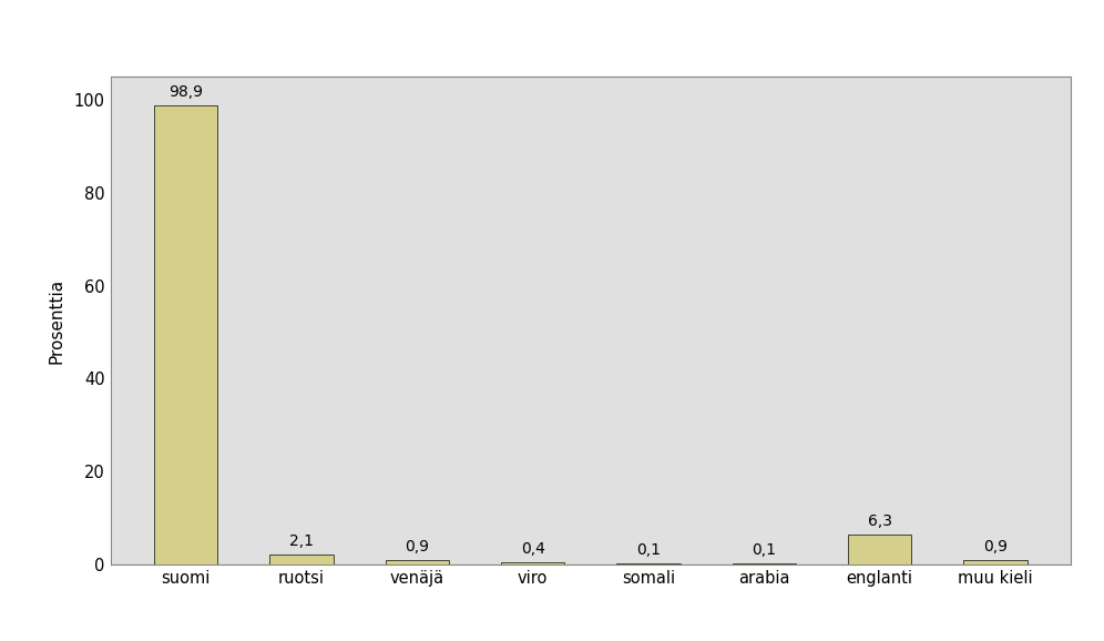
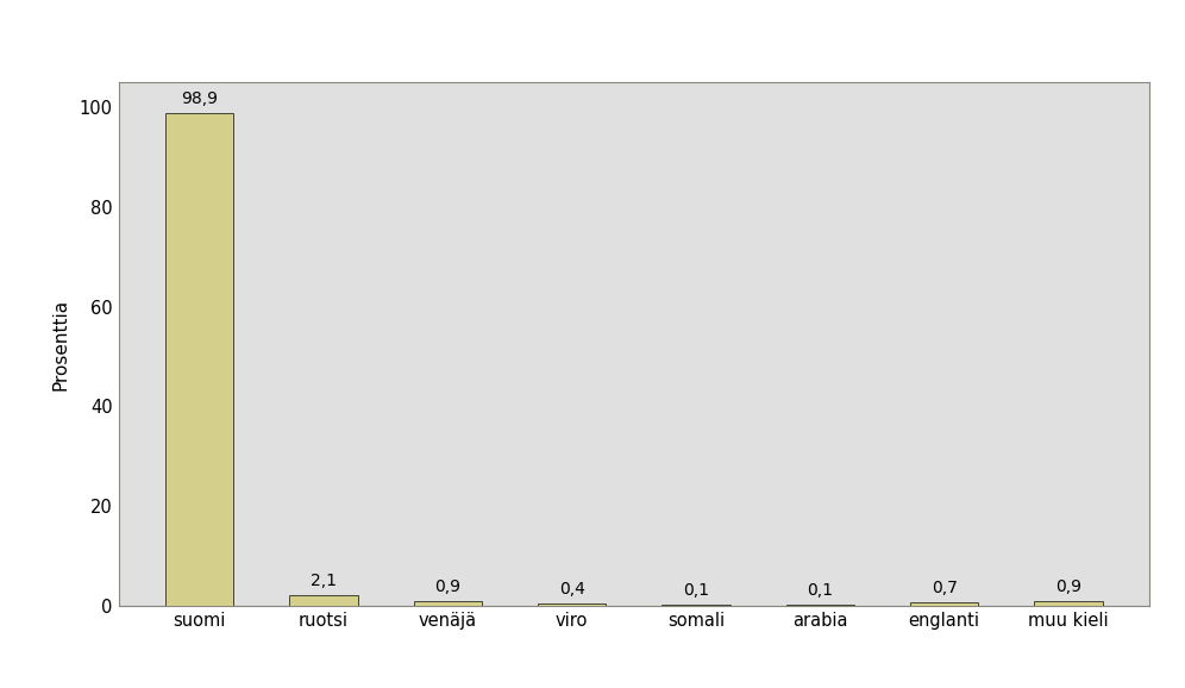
englanti: 6,3 -> 0,7
